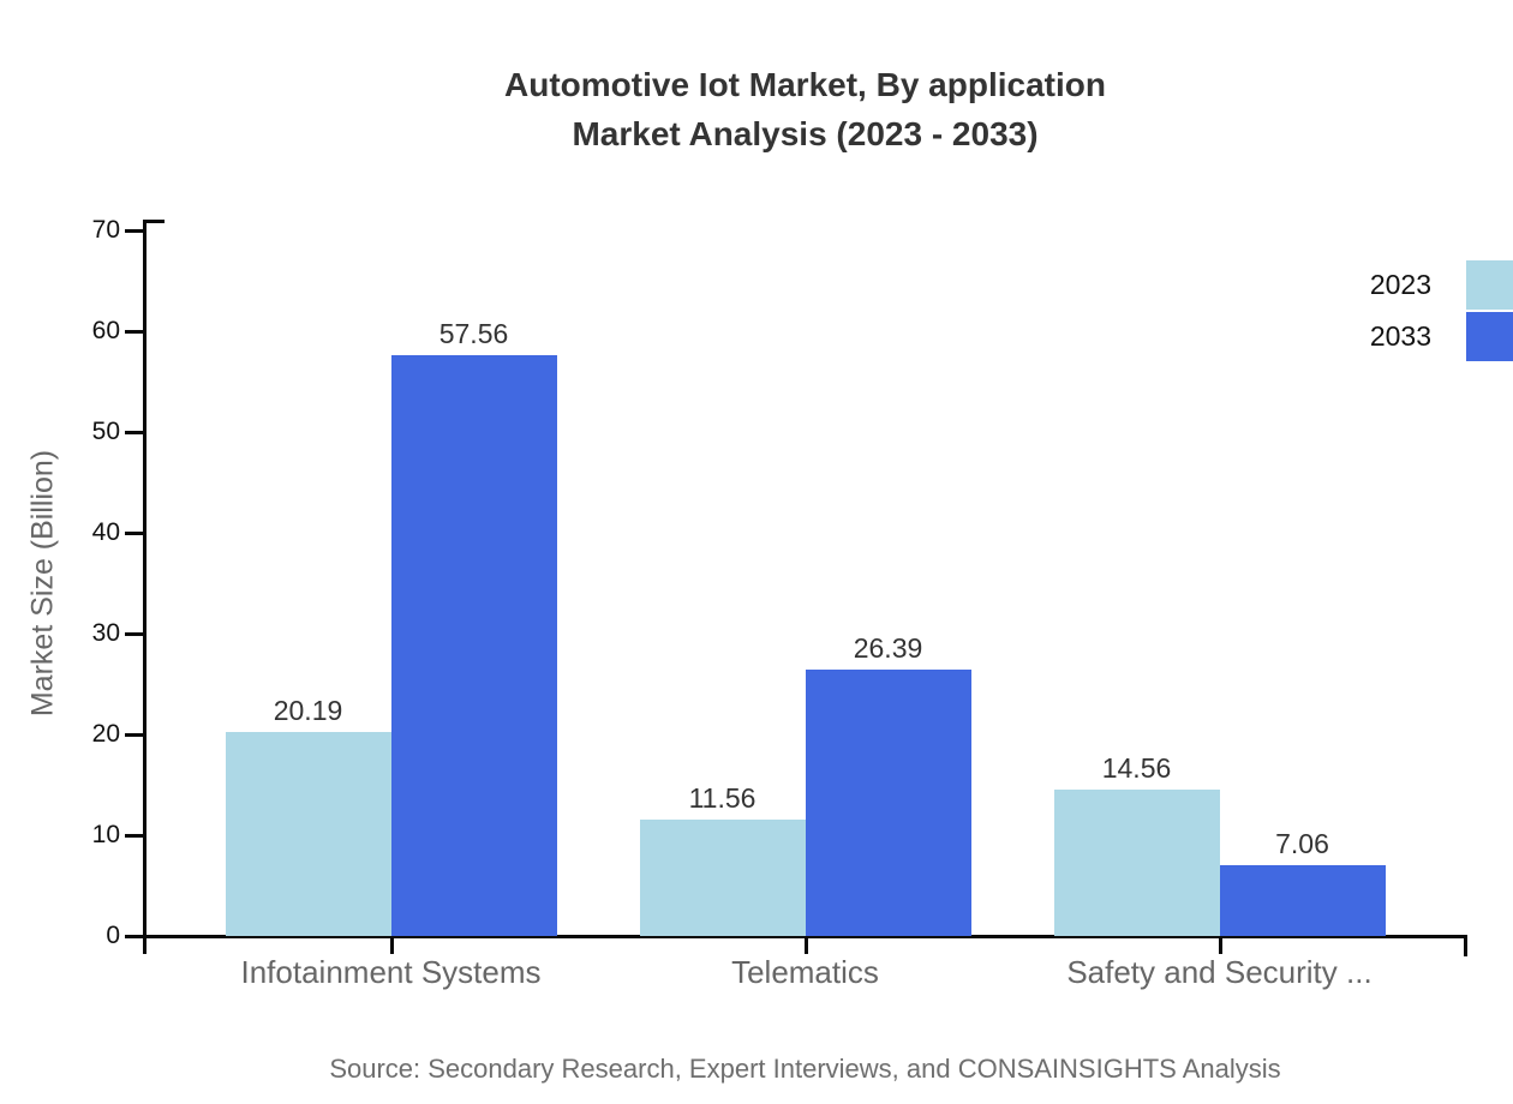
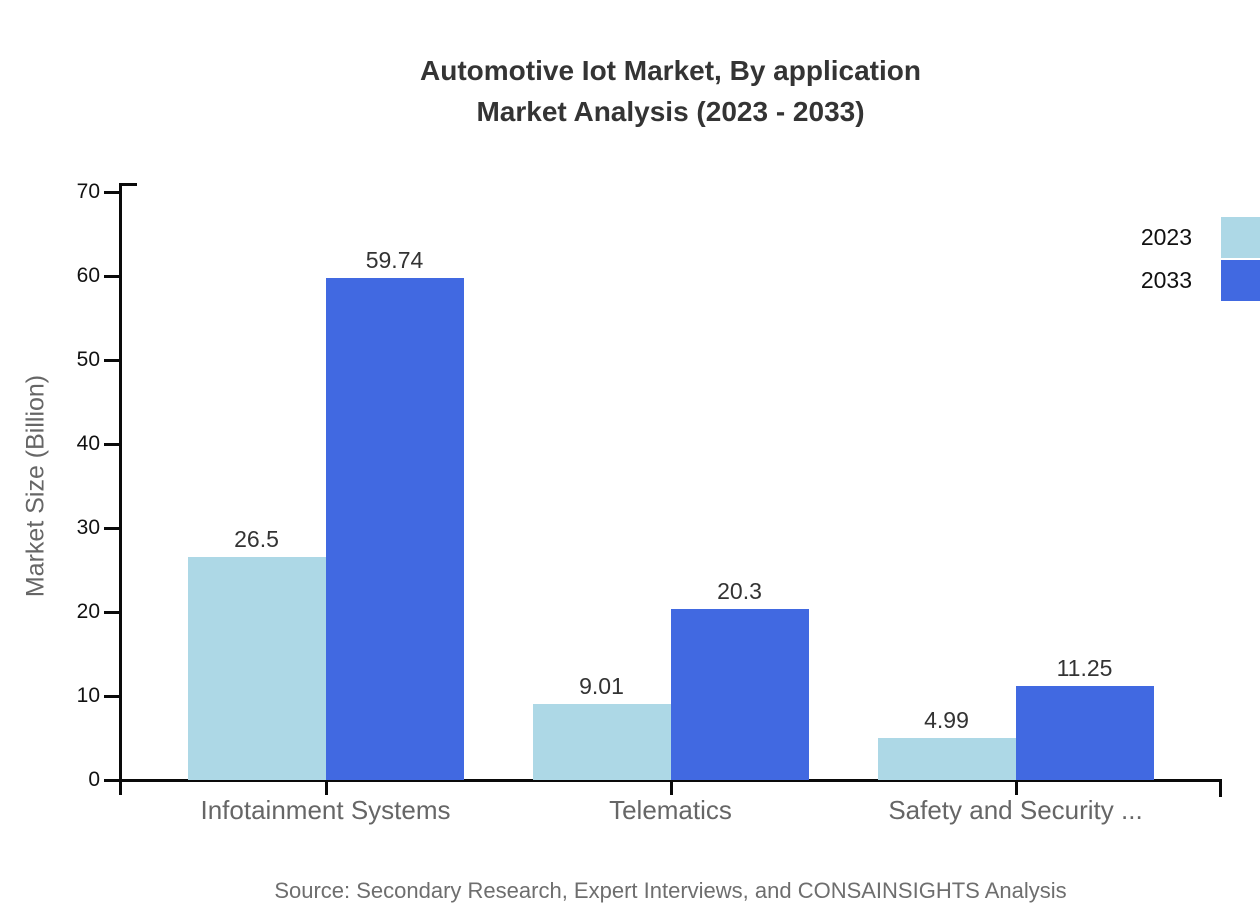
2023/Infotainment Systems: 20.19 -> 26.5
2033/Infotainment Systems: 57.56 -> 59.74
2023/Telematics: 11.56 -> 9.01
2033/Telematics: 26.39 -> 20.3
2023/Safety and Security ...: 14.56 -> 4.99
2033/Safety and Security ...: 7.06 -> 11.25
